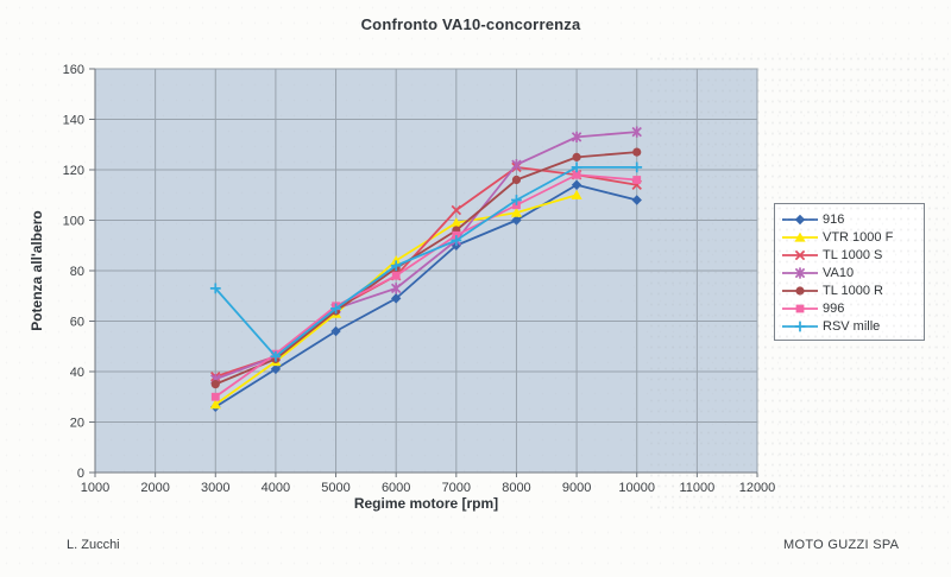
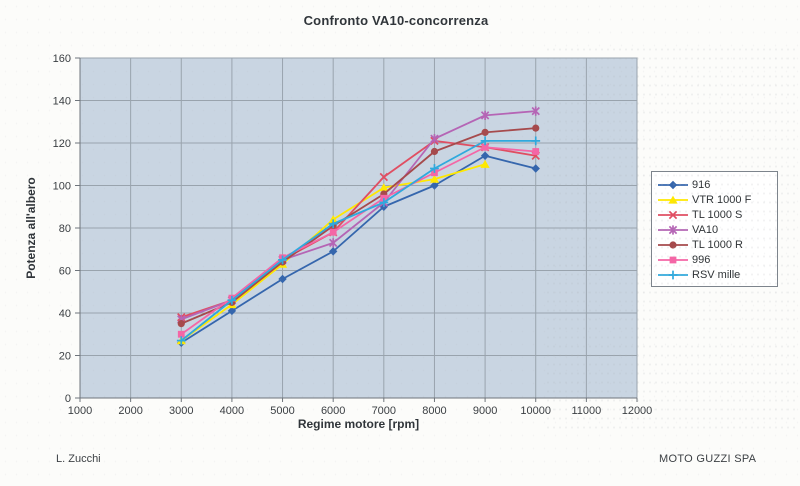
RSV mille/3000: 73 -> 27
